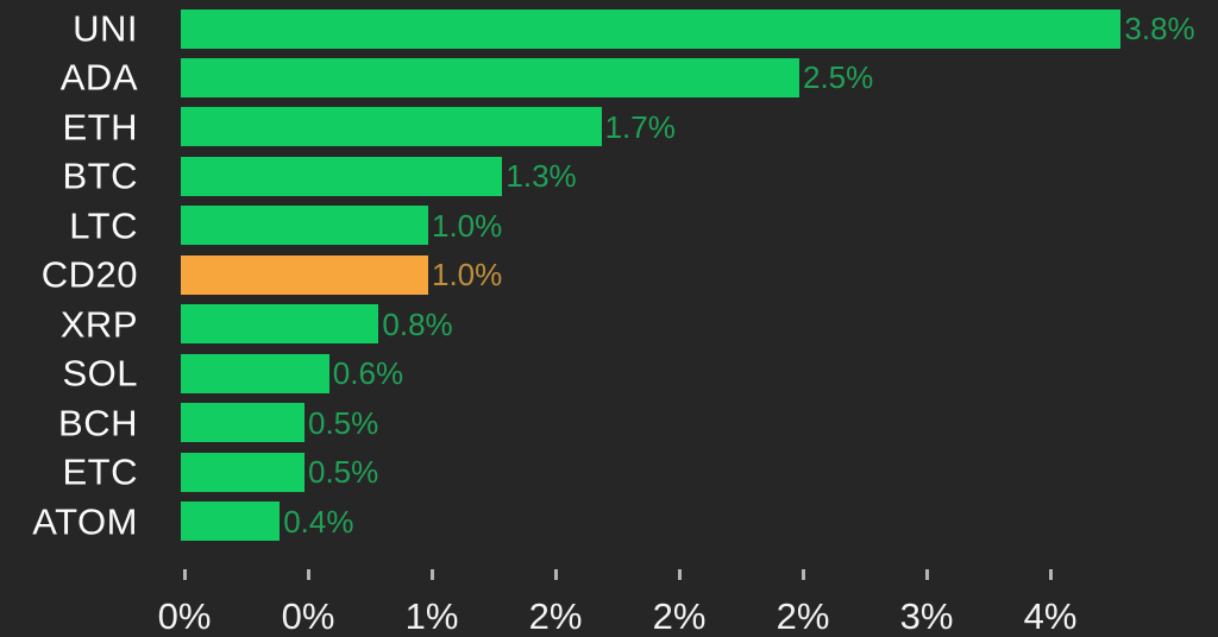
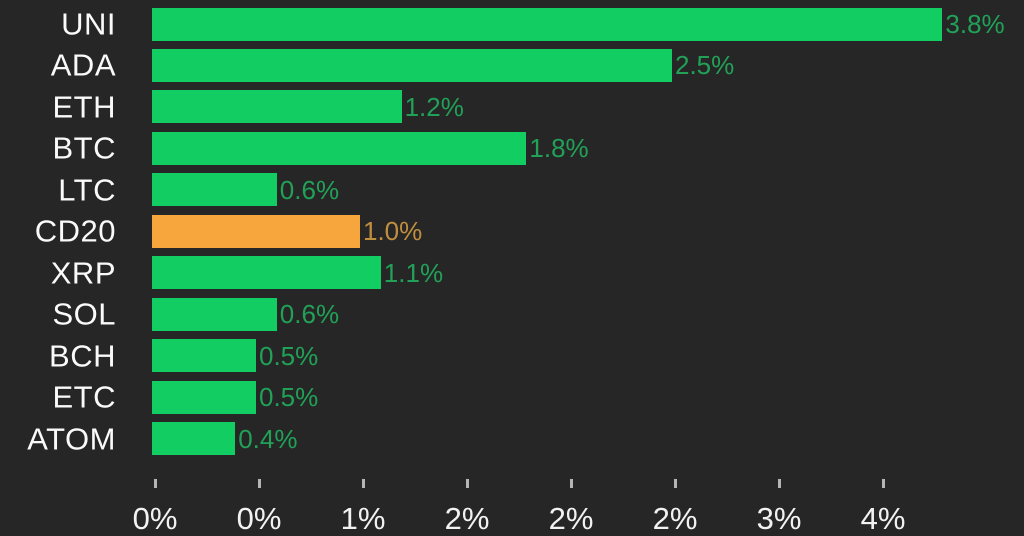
ETH: 1.7% -> 1.2%
BTC: 1.3% -> 1.8%
LTC: 1.0% -> 0.6%
XRP: 0.8% -> 1.1%
